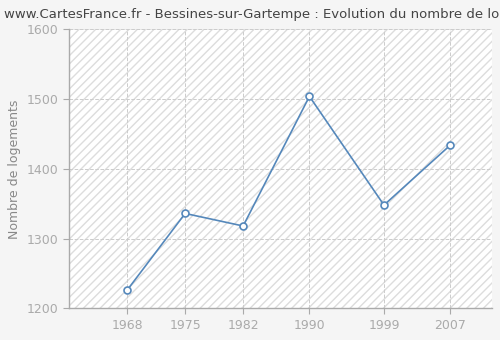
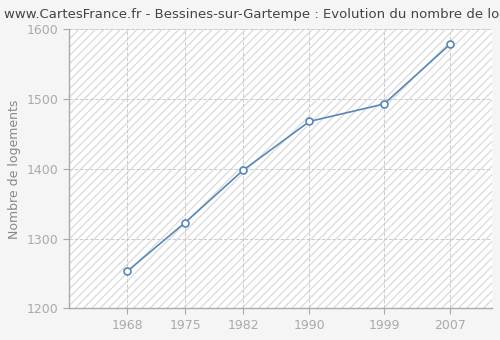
1968: 1226 -> 1253
1975: 1336 -> 1323
1982: 1318 -> 1398
1990: 1504 -> 1468
1999: 1348 -> 1493
2007: 1434 -> 1579
